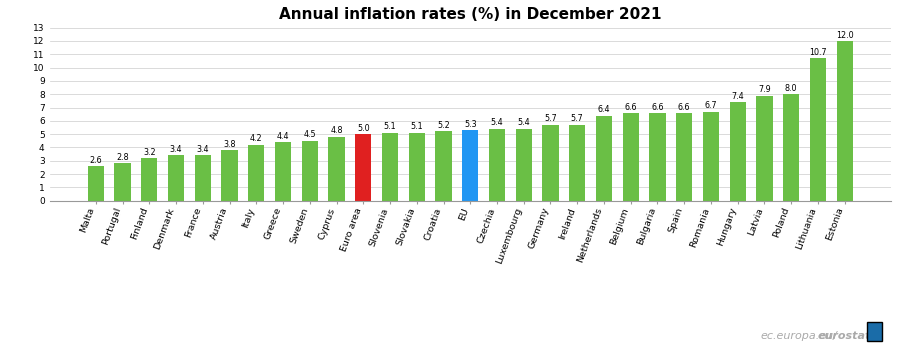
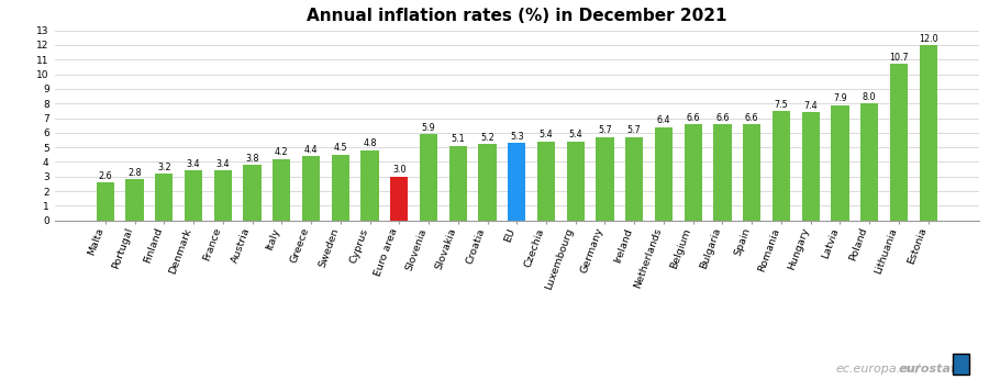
Euro area: 5.0 -> 3.0
Slovenia: 5.1 -> 5.9
Romania: 6.7 -> 7.5
